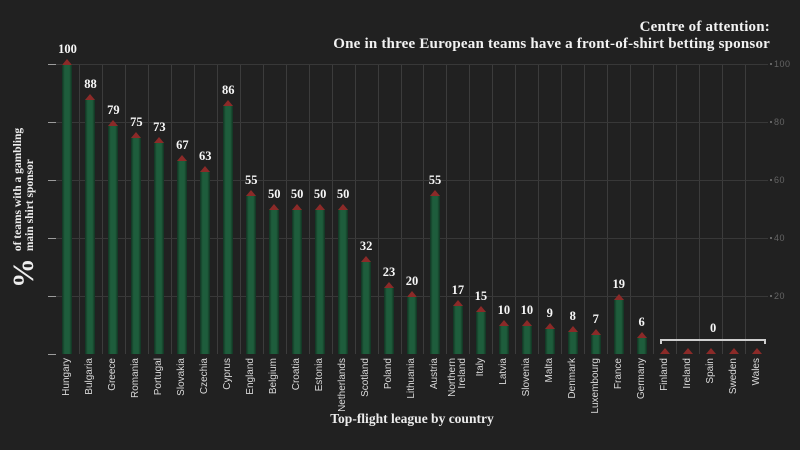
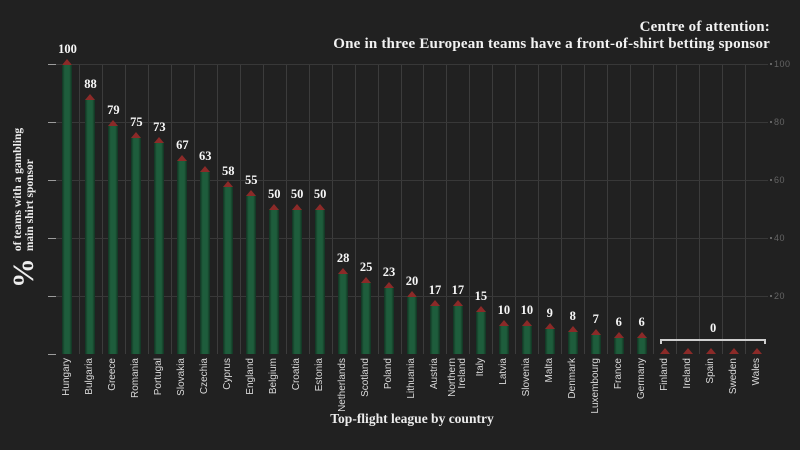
Cyprus: 86 -> 58
Netherlands: 50 -> 28
Scotland: 32 -> 25
Austria: 55 -> 17
France: 19 -> 6
